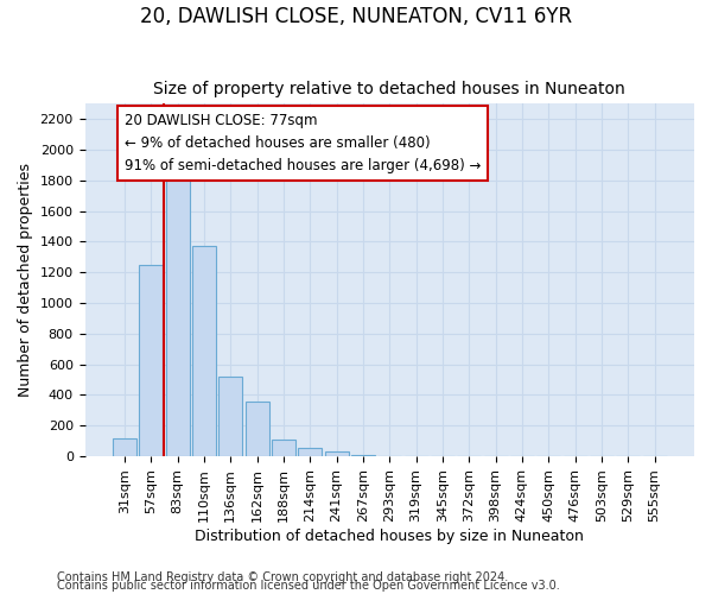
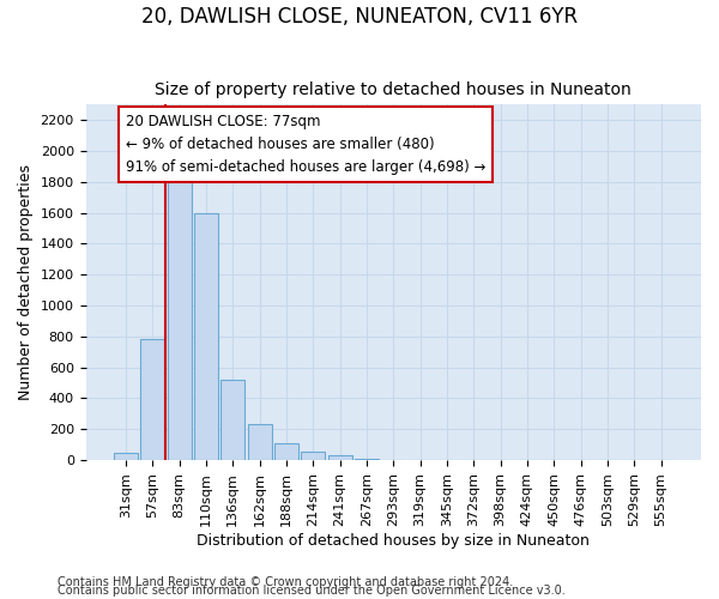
31sqm: 120 -> 50
57sqm: 1250 -> 780
110sqm: 1370 -> 1600
162sqm: 360 -> 230
